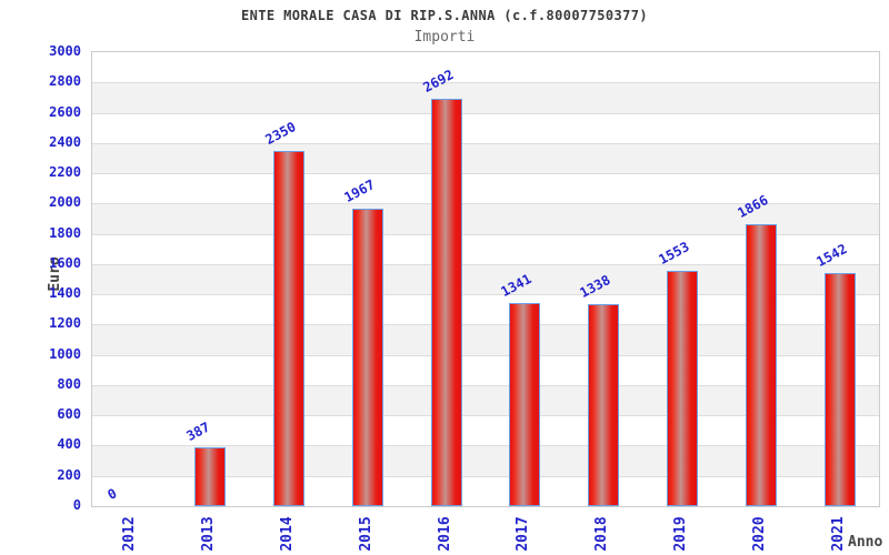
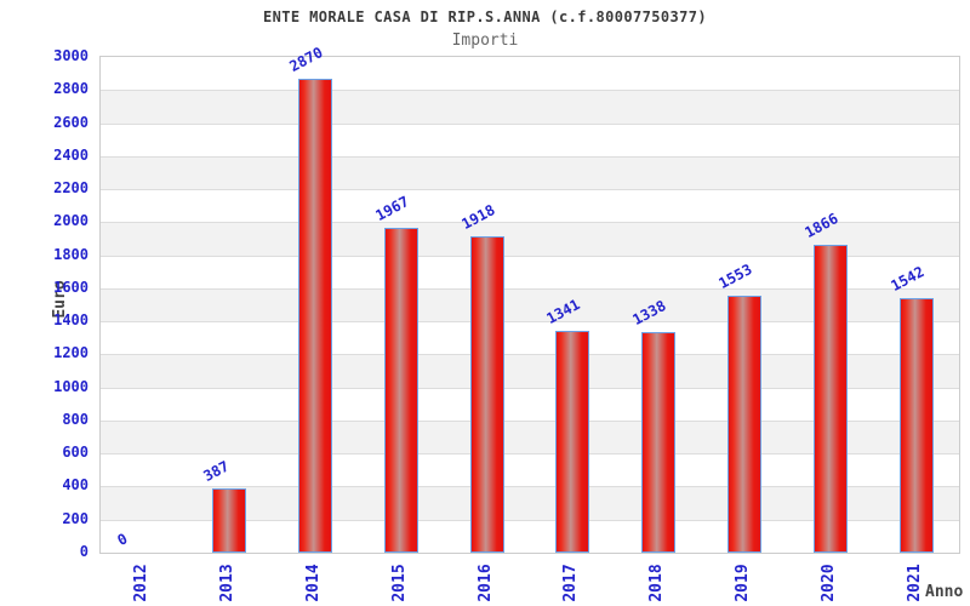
2014: 2350 -> 2870
2016: 2692 -> 1918
